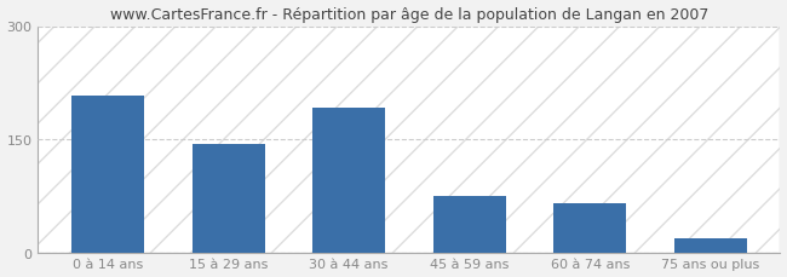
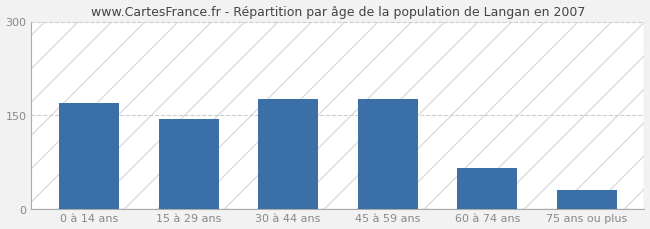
0 à 14 ans: 208 -> 170
30 à 44 ans: 192 -> 176
45 à 59 ans: 74 -> 176
75 ans ou plus: 18 -> 30
